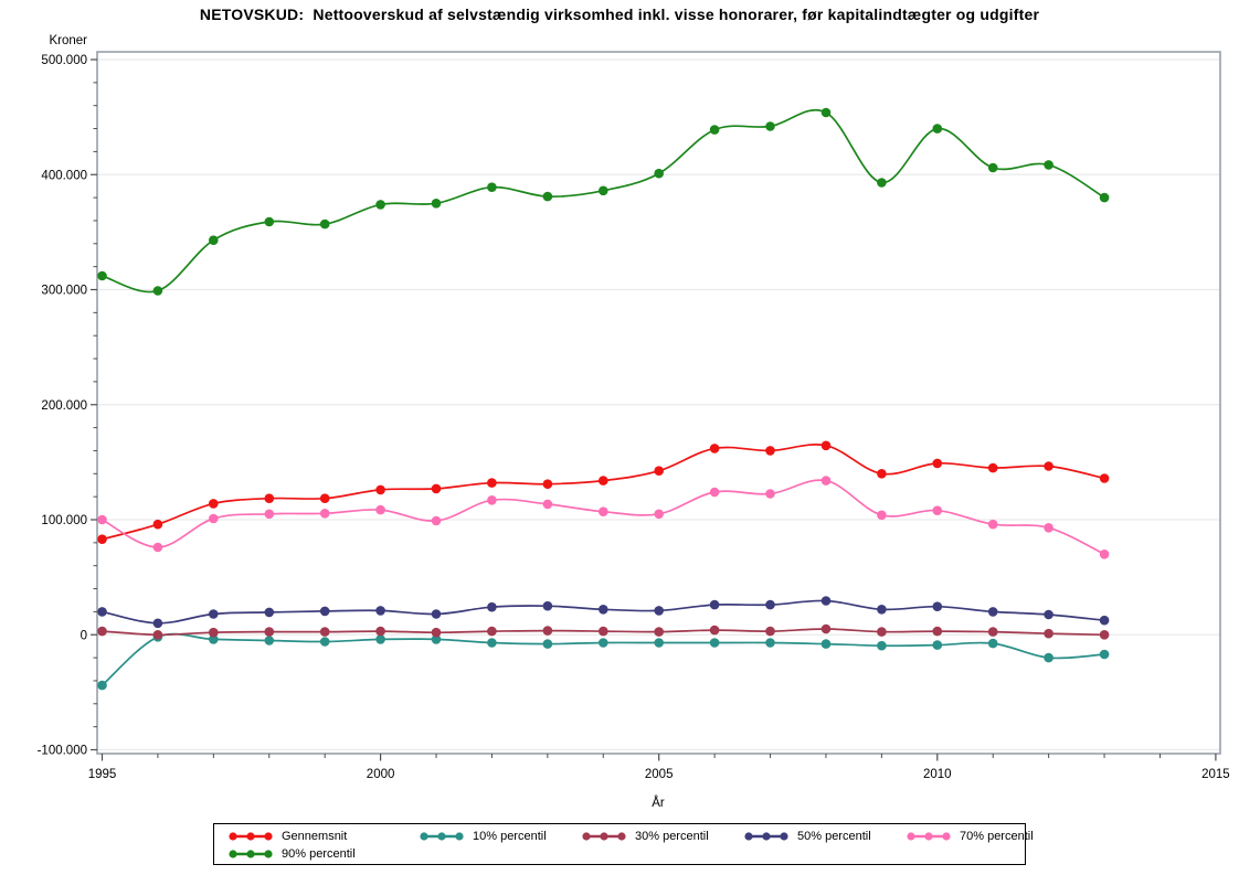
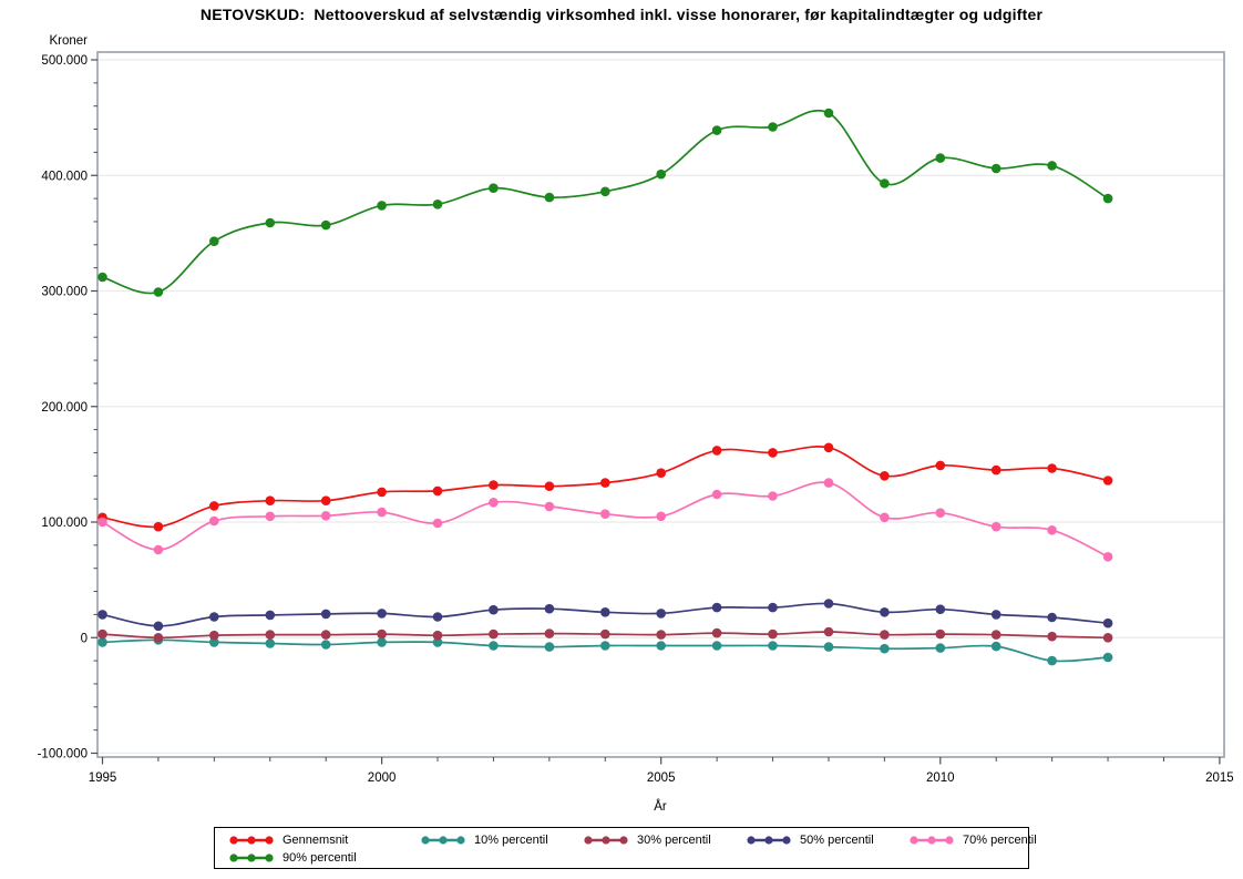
Gennemsnit/1995: 83000 -> 104000
10% percentil/1995: -44000 -> -4000
90% percentil/2010: 440000 -> 415000
